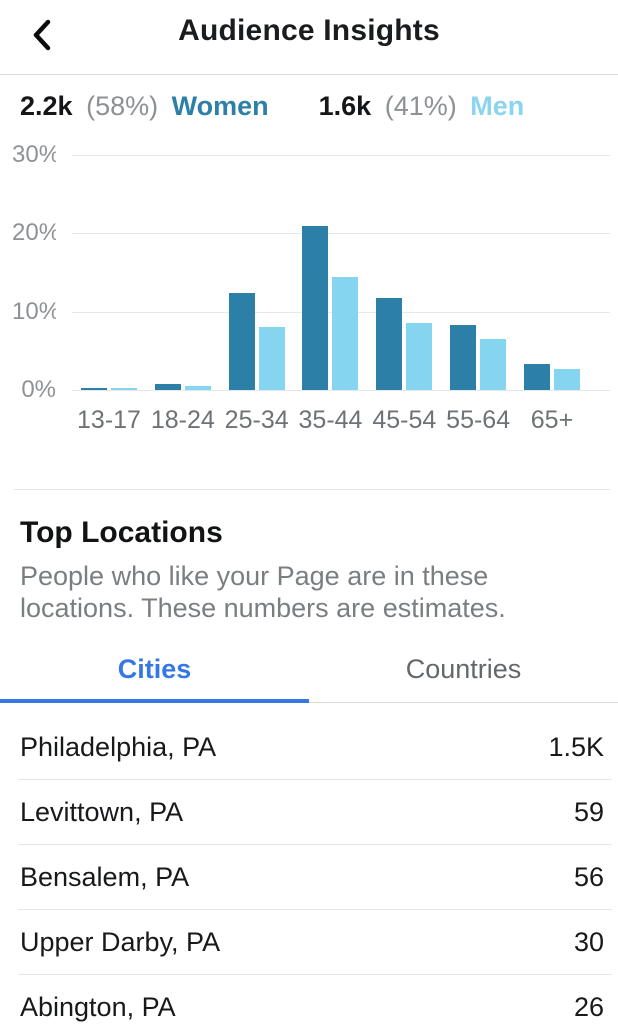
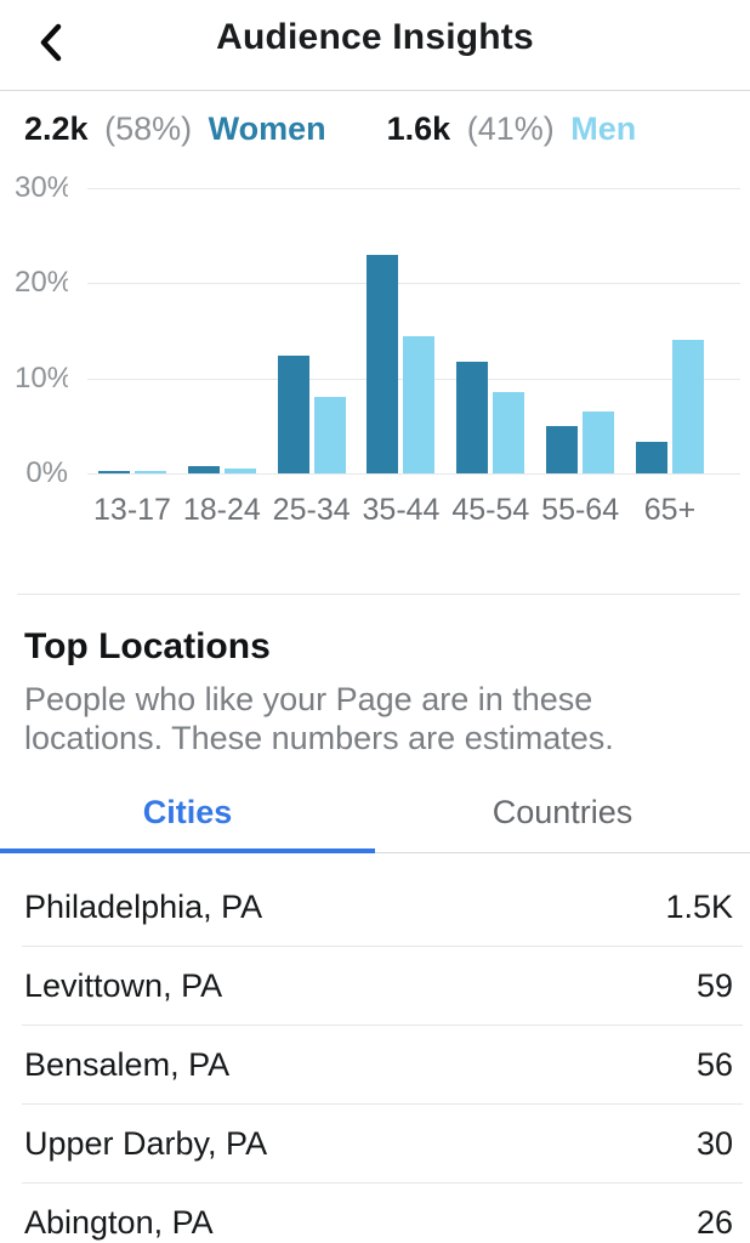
Women/35-44: 21% -> 23%
Women/55-64: 8% -> 5%
Men/65+: 3% -> 14%
